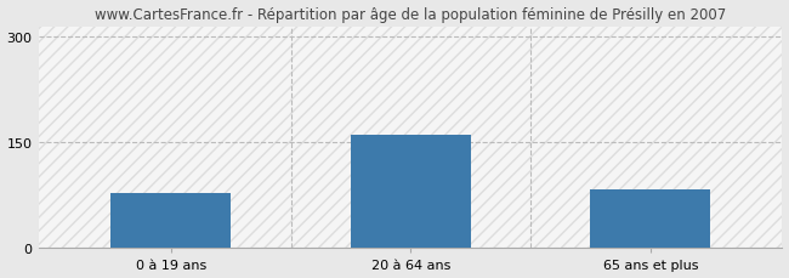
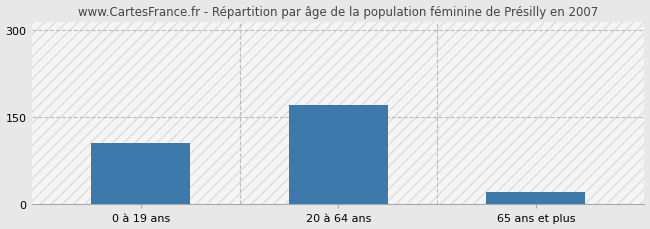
0 à 19 ans: 78 -> 105
20 à 64 ans: 160 -> 170
65 ans et plus: 82 -> 20
